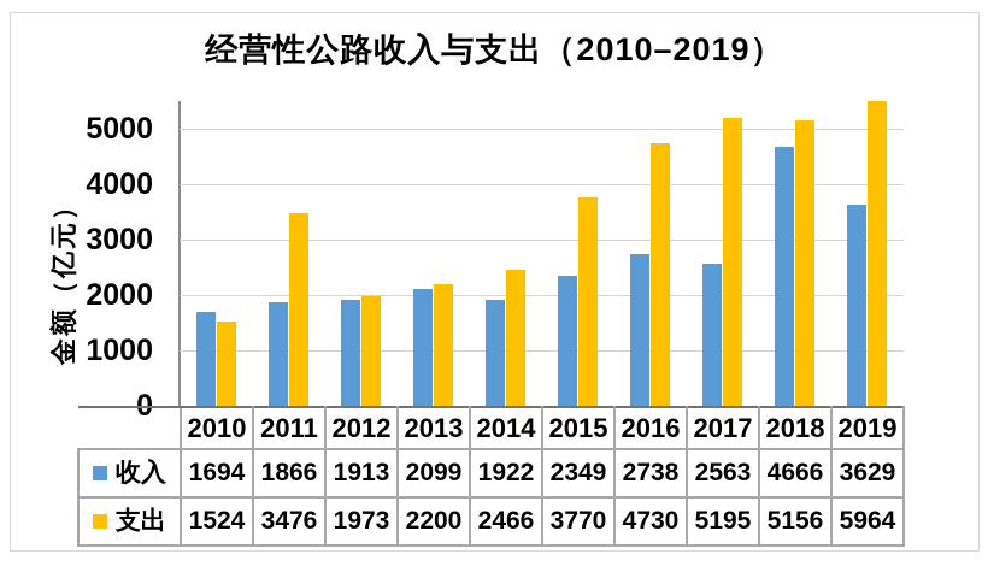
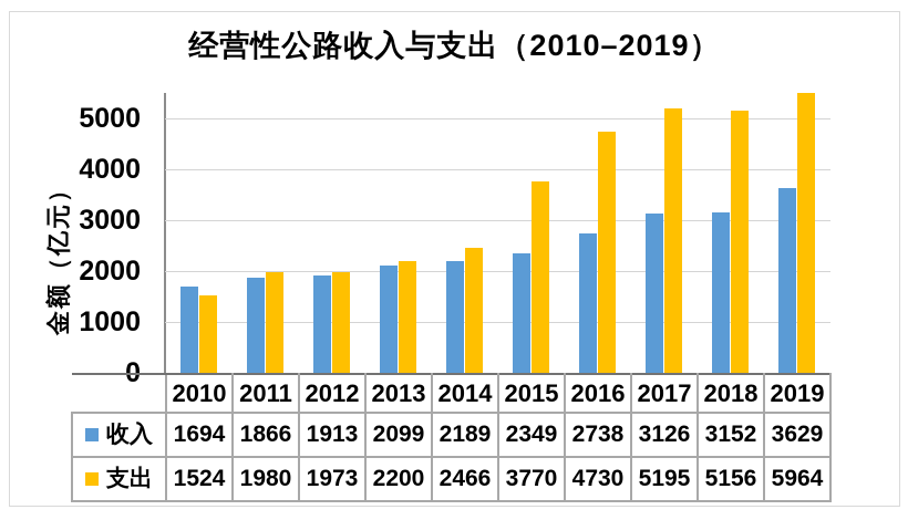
支出/2011: 3476 -> 1980
收入/2014: 1922 -> 2189
收入/2017: 2563 -> 3126
收入/2018: 4666 -> 3152
